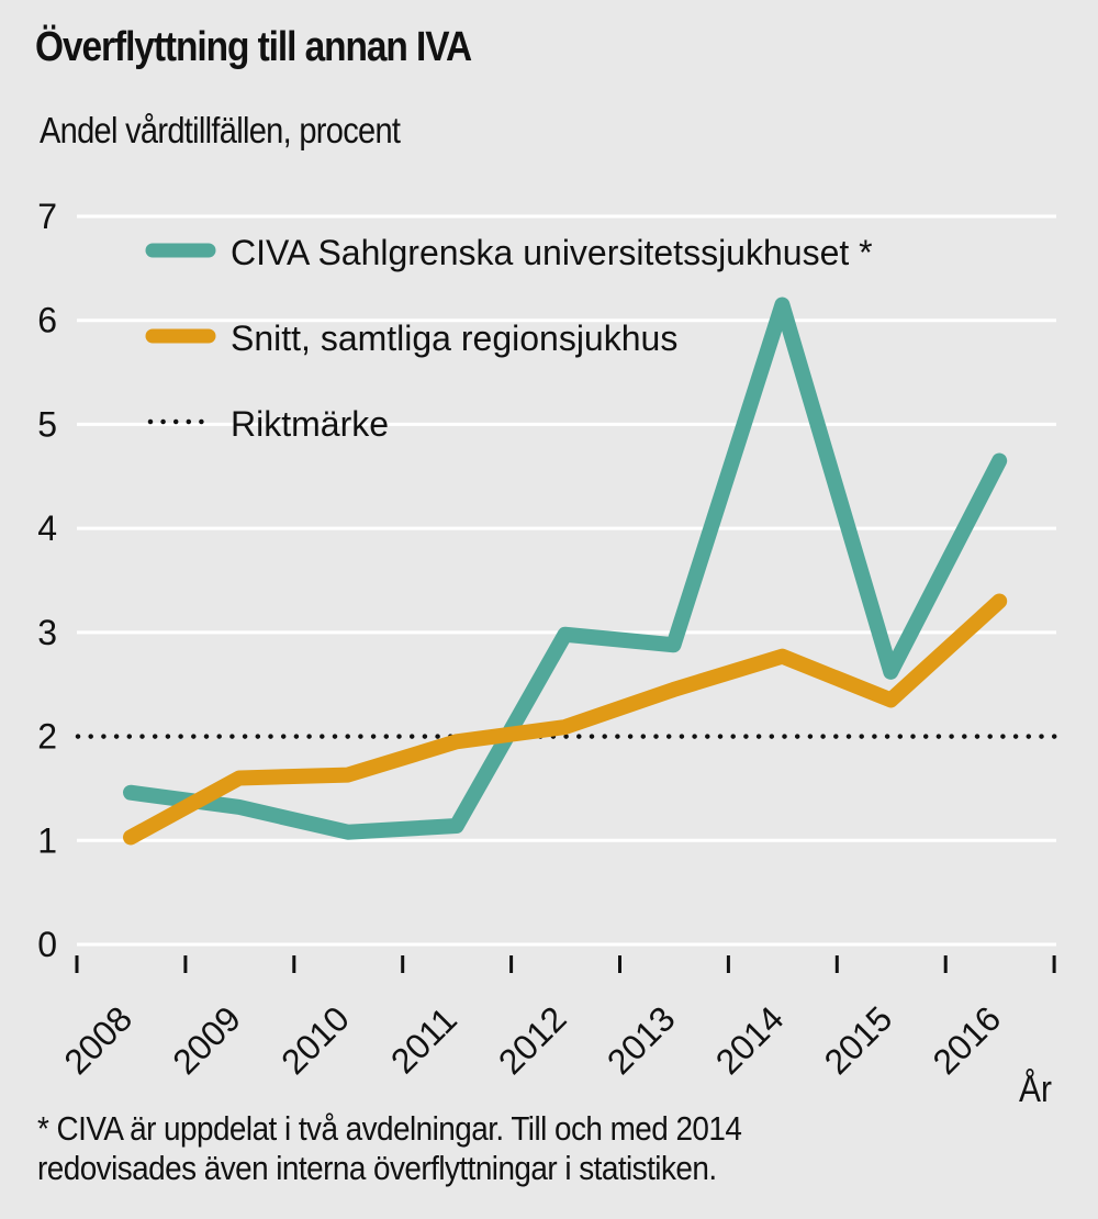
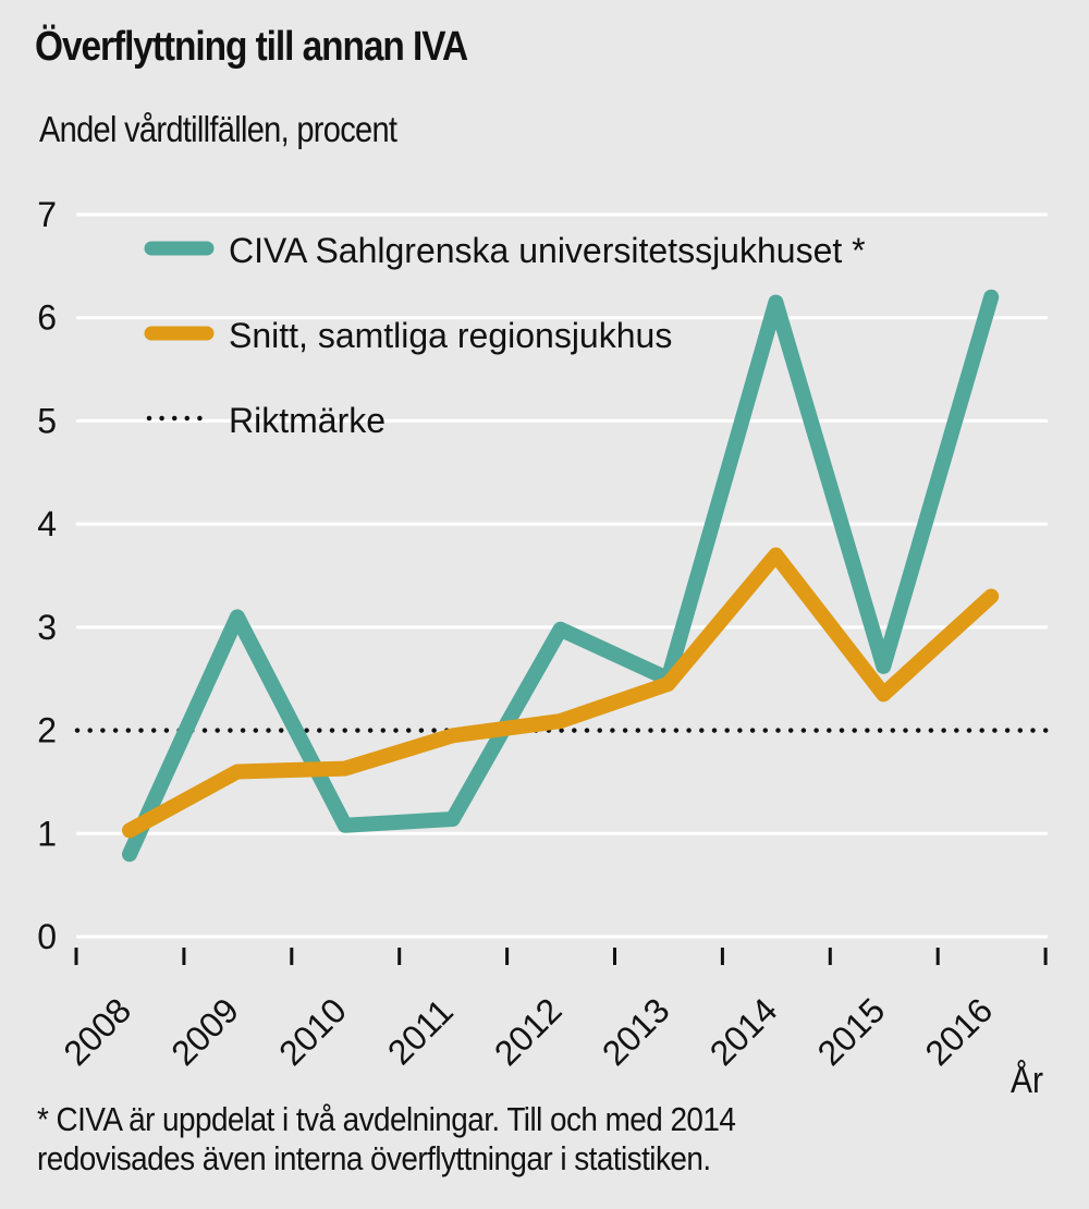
CIVA Sahlgrenska universitetssjukhuset */2008: 1.5 -> 0.8
CIVA Sahlgrenska universitetssjukhuset */2009: 1.3 -> 3.1
CIVA Sahlgrenska universitetssjukhuset */2013: 2.9 -> 2.5
Snitt, samtliga regionsjukhus/2014: 2.8 -> 3.7
CIVA Sahlgrenska universitetssjukhuset */2016: 4.7 -> 6.2
